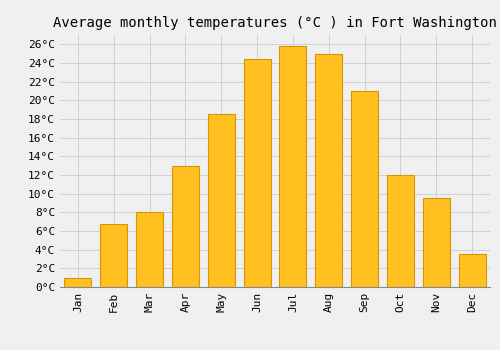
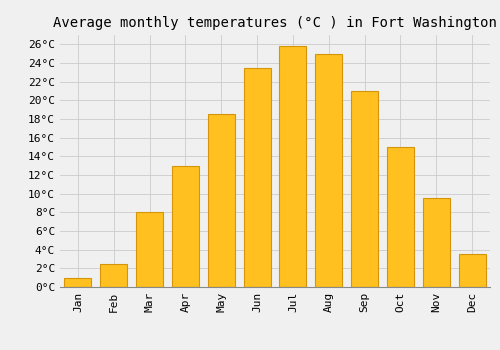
Feb: 6.8°C -> 2.5°C
Jun: 24.4°C -> 23.5°C
Oct: 12.0°C -> 15.0°C
